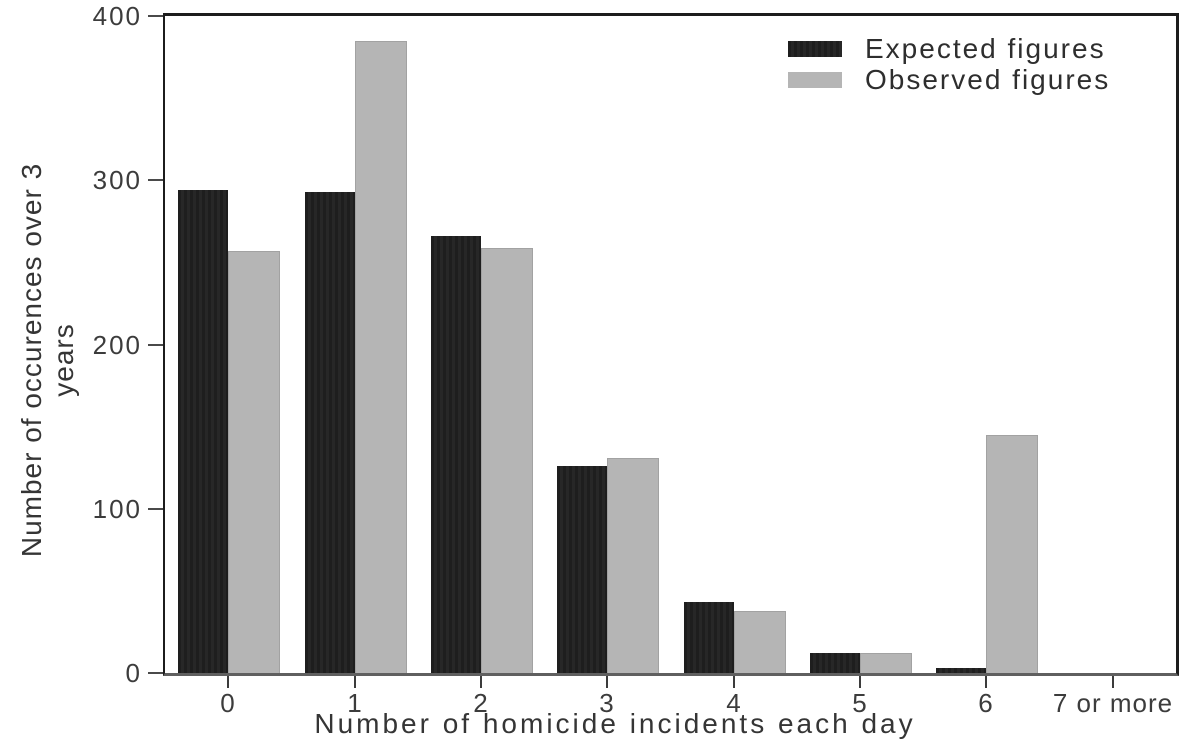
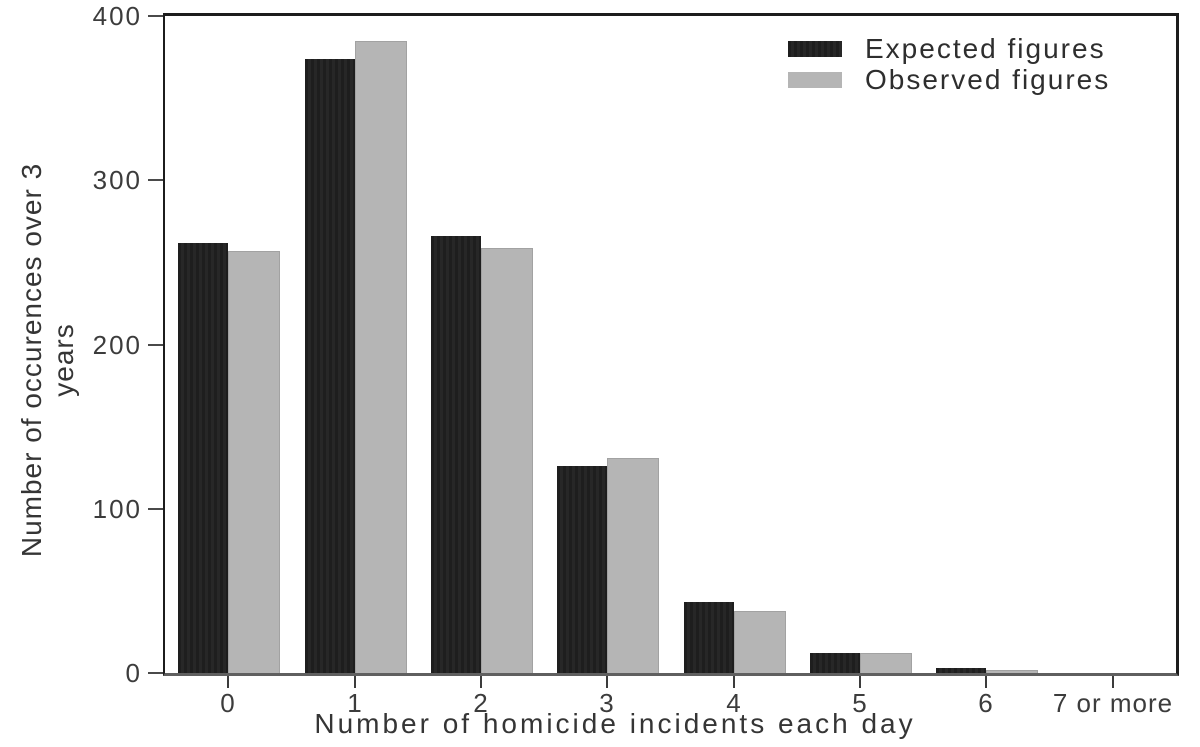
Expected figures/0: 294 -> 262
Expected figures/1: 293 -> 374
Observed figures/6: 145 -> 2
